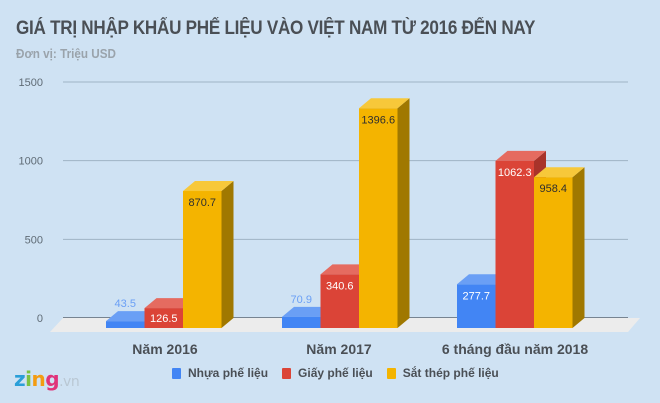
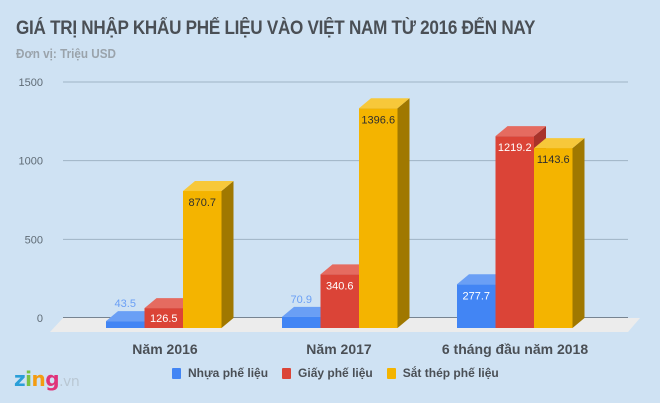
Giấy phế liệu/6 tháng đầu năm 2018: 1062.3 -> 1219.2
Sắt thép phế liệu/6 tháng đầu năm 2018: 958.4 -> 1143.6
